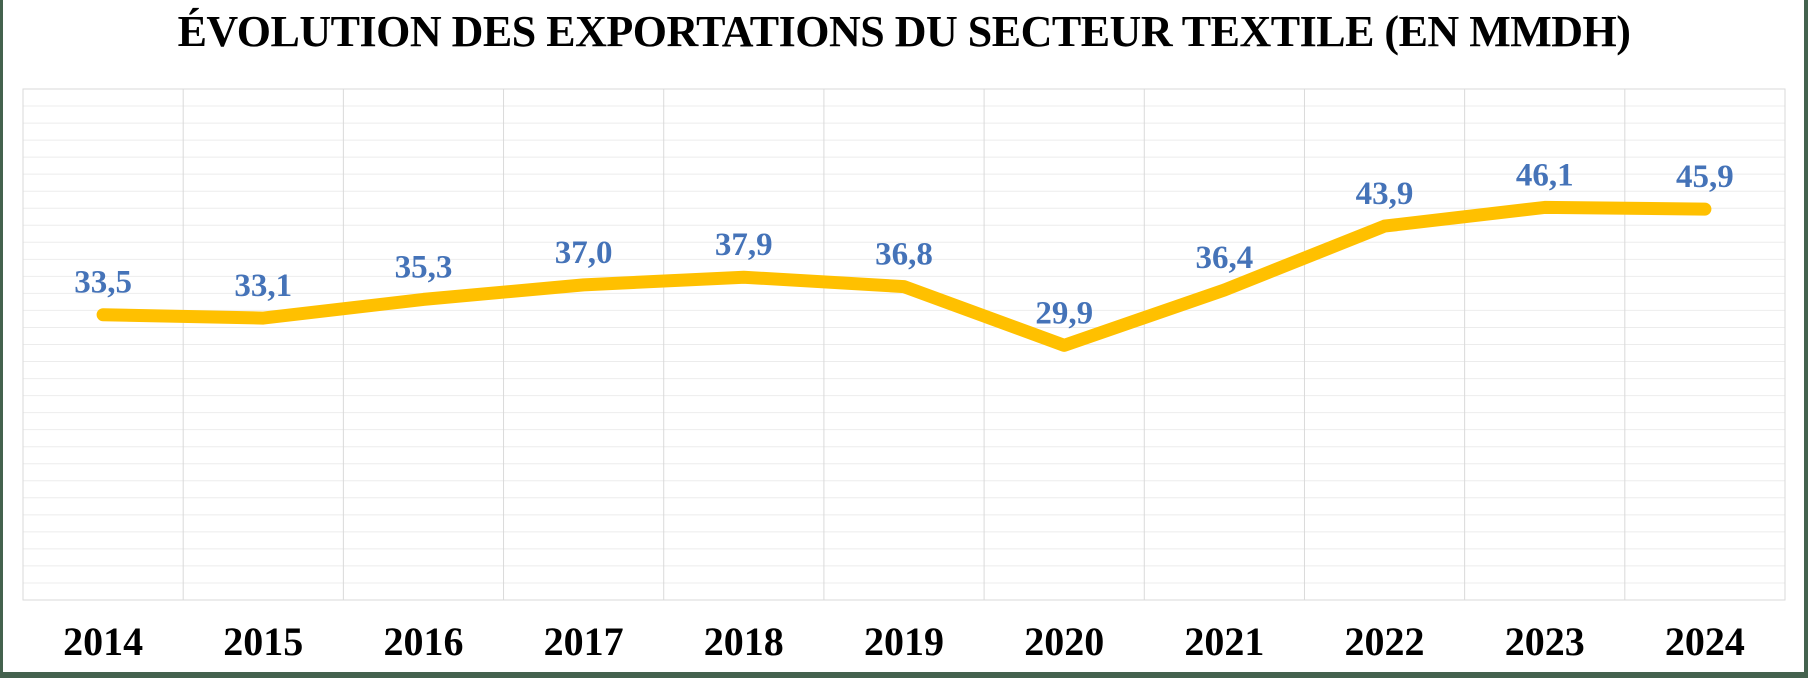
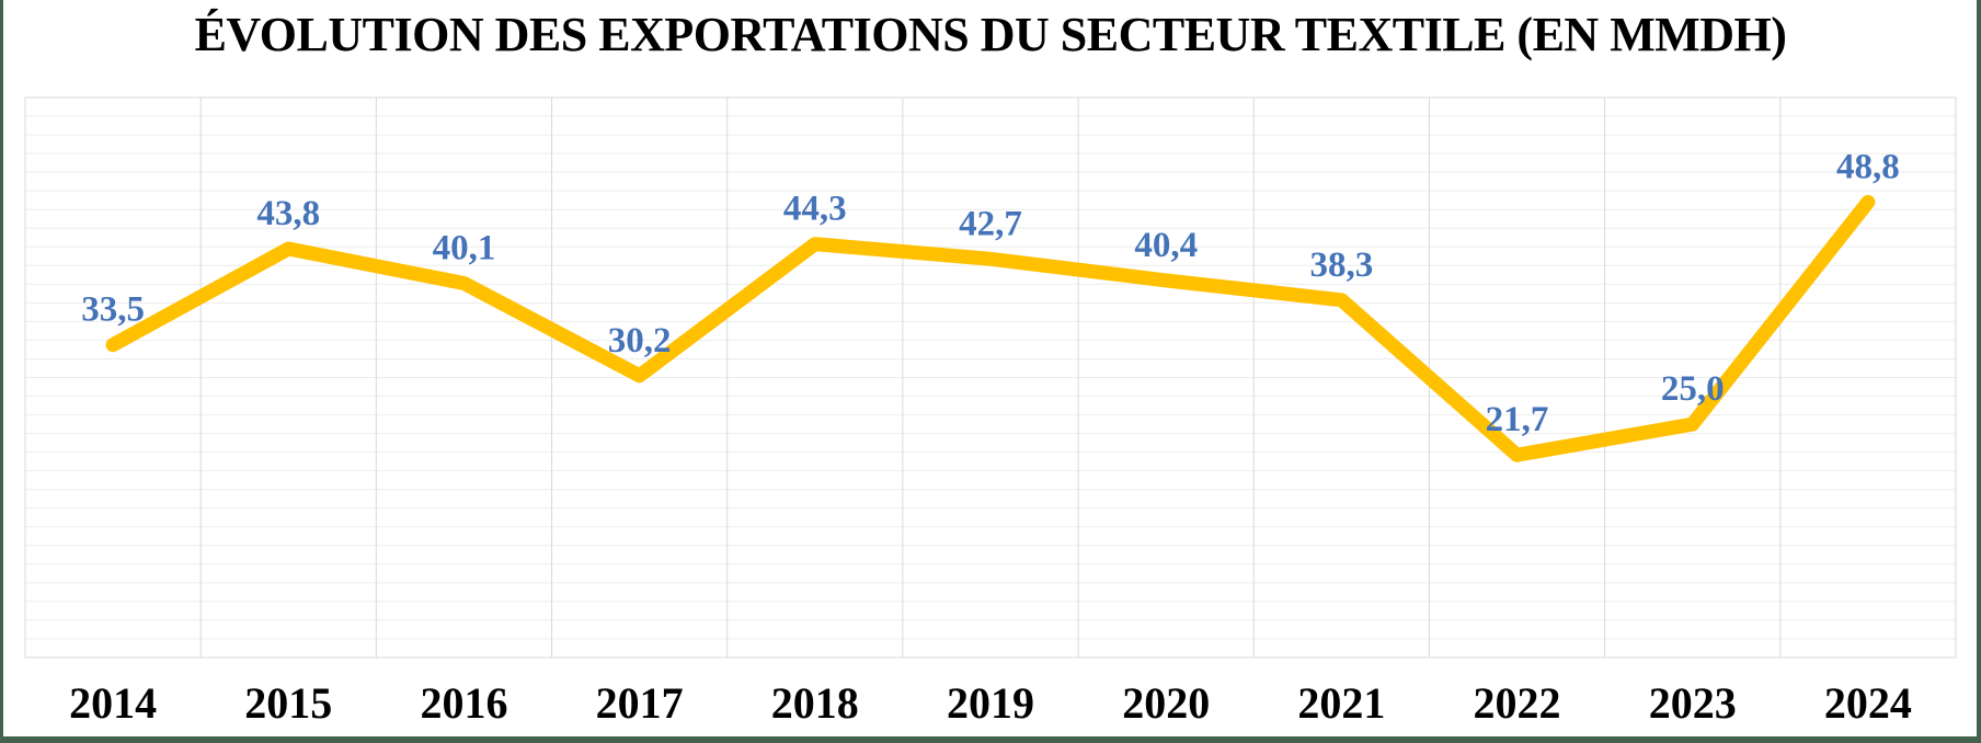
2015: 33,1 -> 43,8
2016: 35,3 -> 40,1
2017: 37,0 -> 30,2
2018: 37,9 -> 44,3
2019: 36,8 -> 42,7
2020: 29,9 -> 40,4
2021: 36,4 -> 38,3
2022: 43,9 -> 21,7
2023: 46,1 -> 25,0
2024: 45,9 -> 48,8
